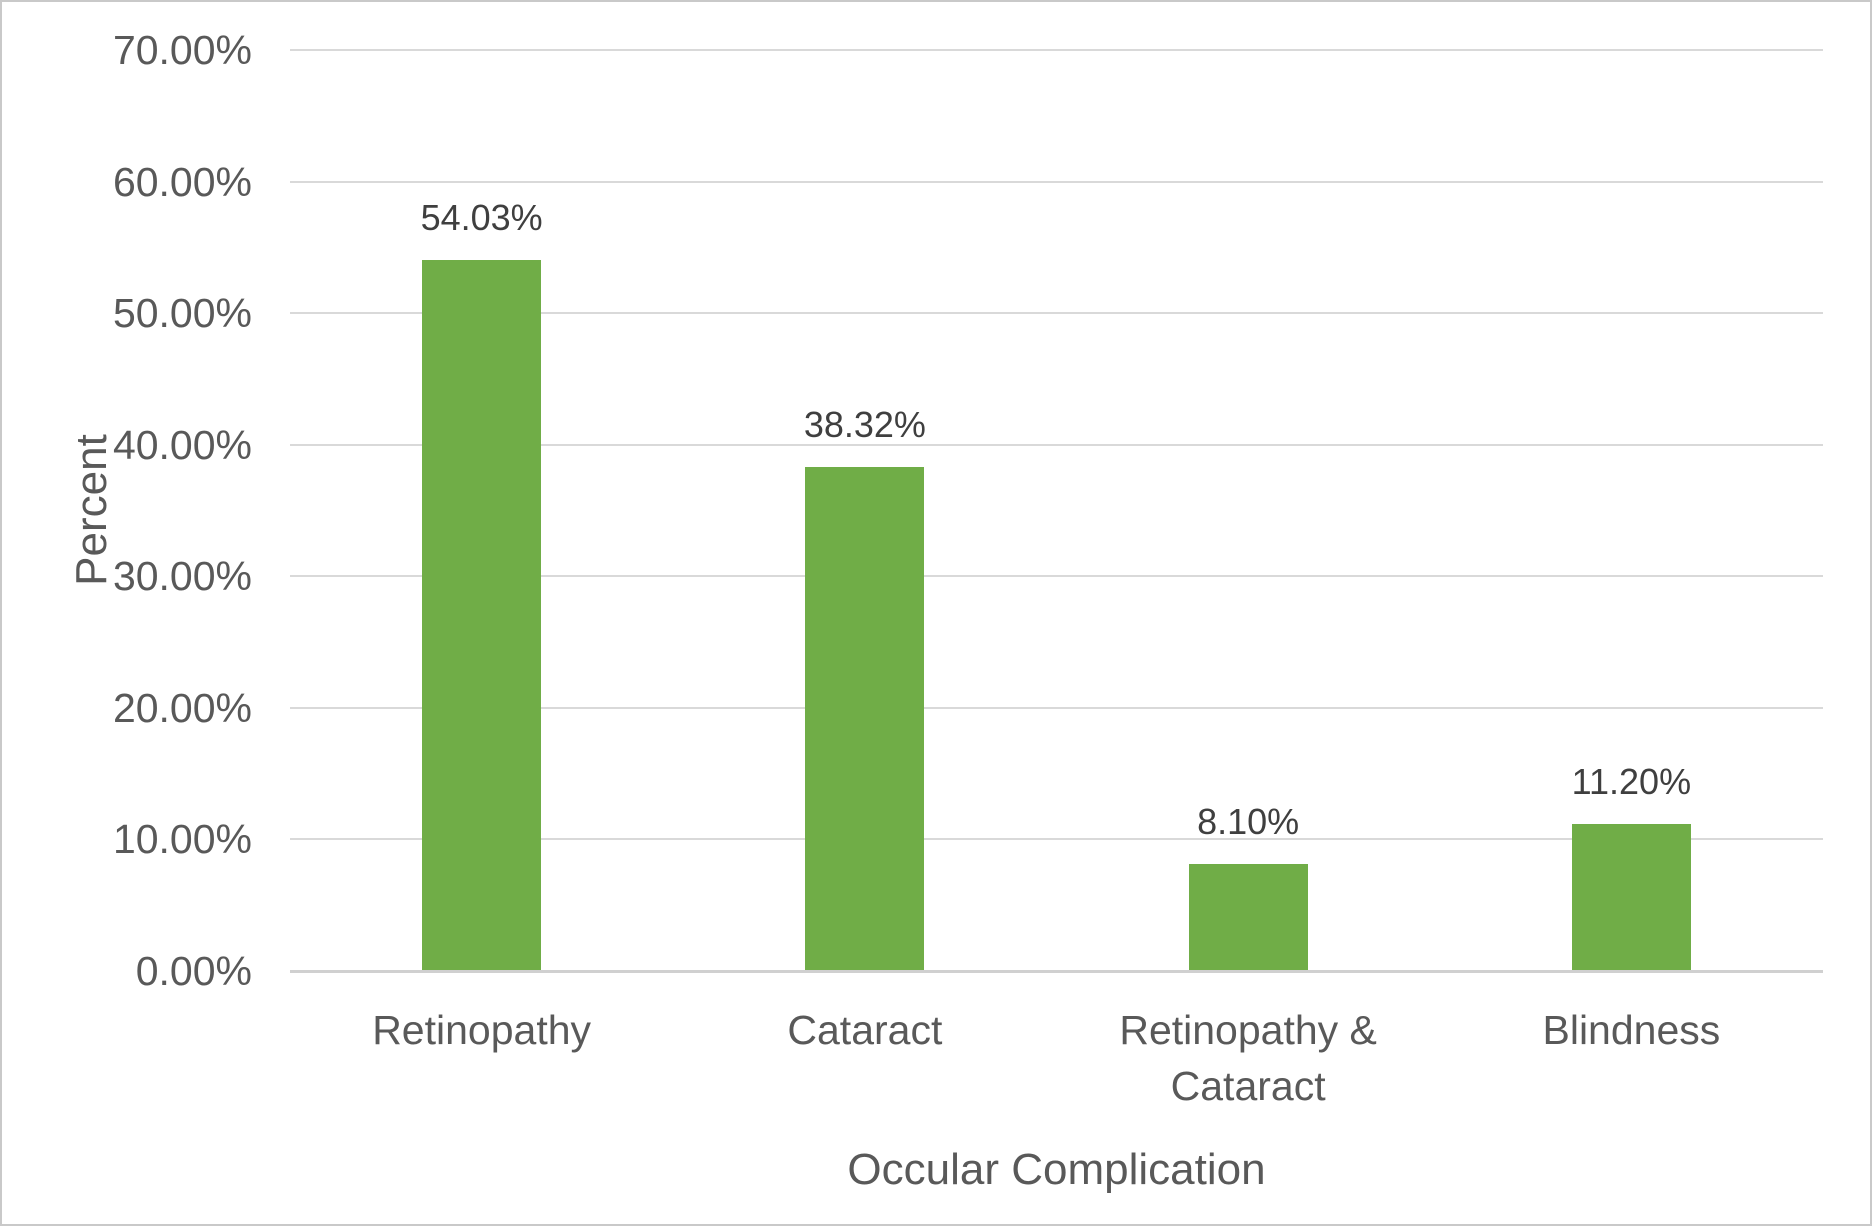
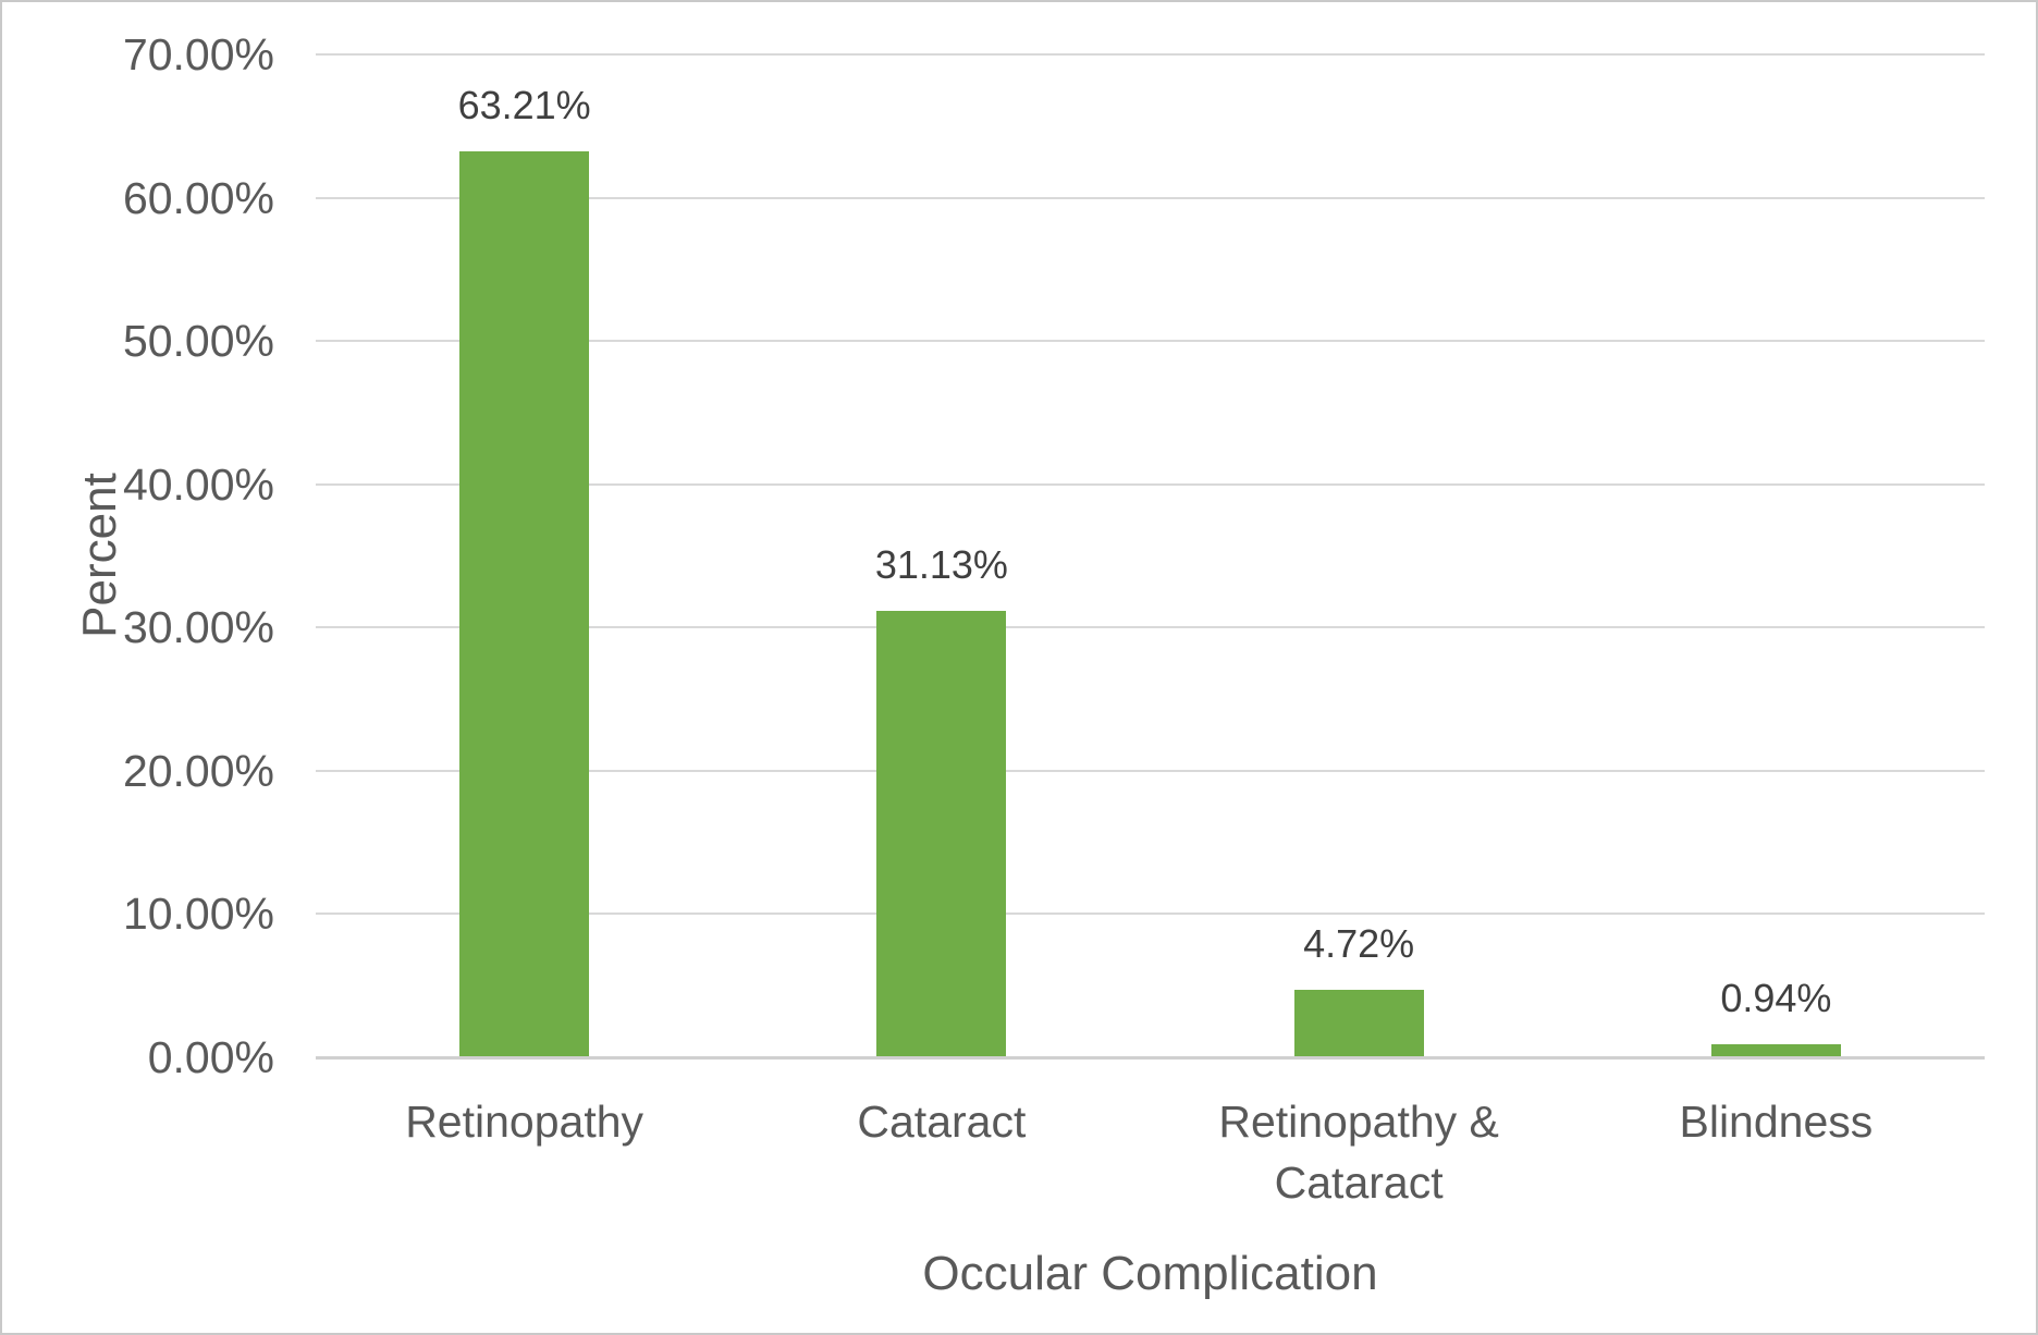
Retinopathy: 54.03% -> 63.21%
Cataract: 38.32% -> 31.13%
Retinopathy & Cataract: 8.10% -> 4.72%
Blindness: 11.20% -> 0.94%
